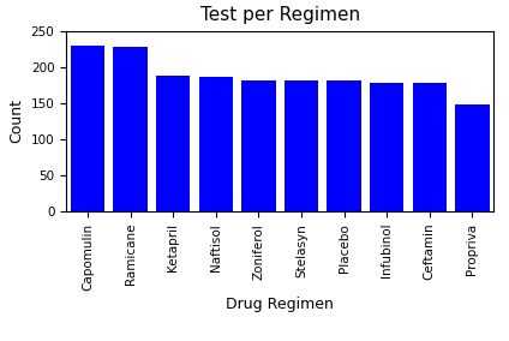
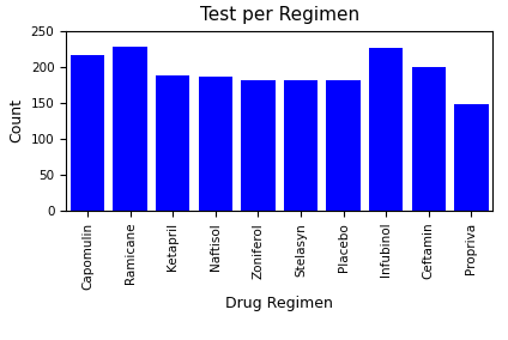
Capomulin: 230 -> 216
Infubinol: 178 -> 226
Ceftamin: 178 -> 200
